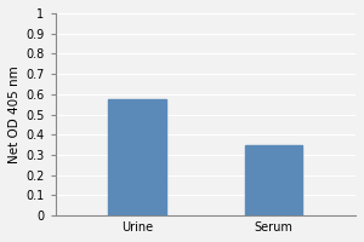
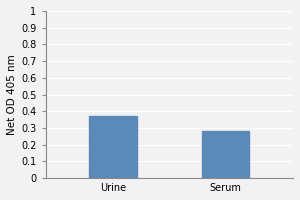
Urine: 0.57 -> 0.37
Serum: 0.35 -> 0.28
